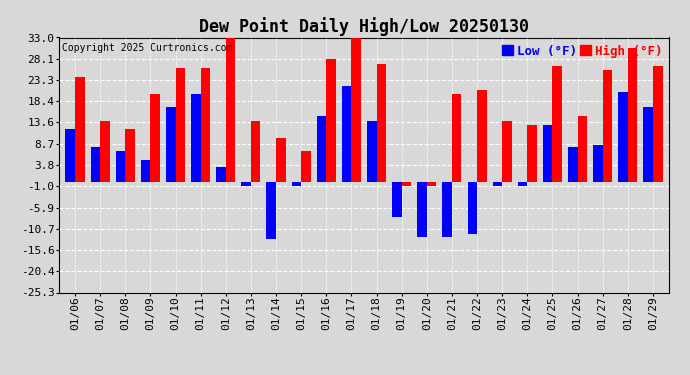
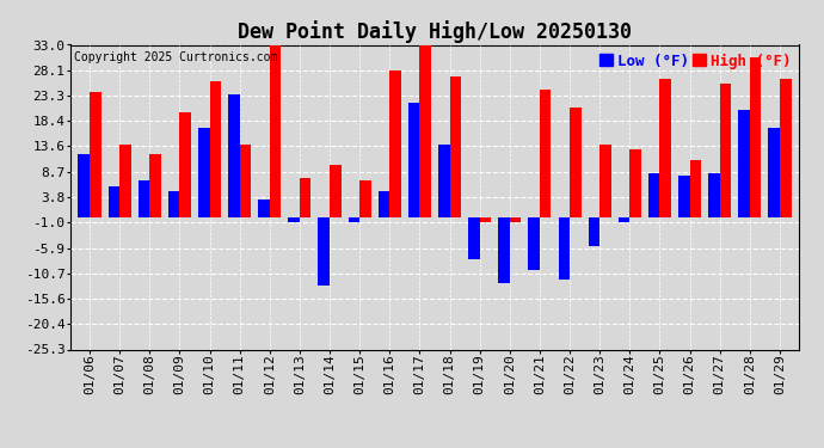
Low (°F)/01/07: 8.0 -> 6.0
Low (°F)/01/11: 20.0 -> 23.5
High (°F)/01/11: 26.0 -> 14.0
High (°F)/01/13: 14.0 -> 7.5
Low (°F)/01/16: 15.0 -> 5.0
Low (°F)/01/21: -12.5 -> -10.0
High (°F)/01/21: 20.0 -> 24.5
Low (°F)/01/23: -1.0 -> -5.5
Low (°F)/01/25: 13.0 -> 8.5
High (°F)/01/26: 15.0 -> 11.0
